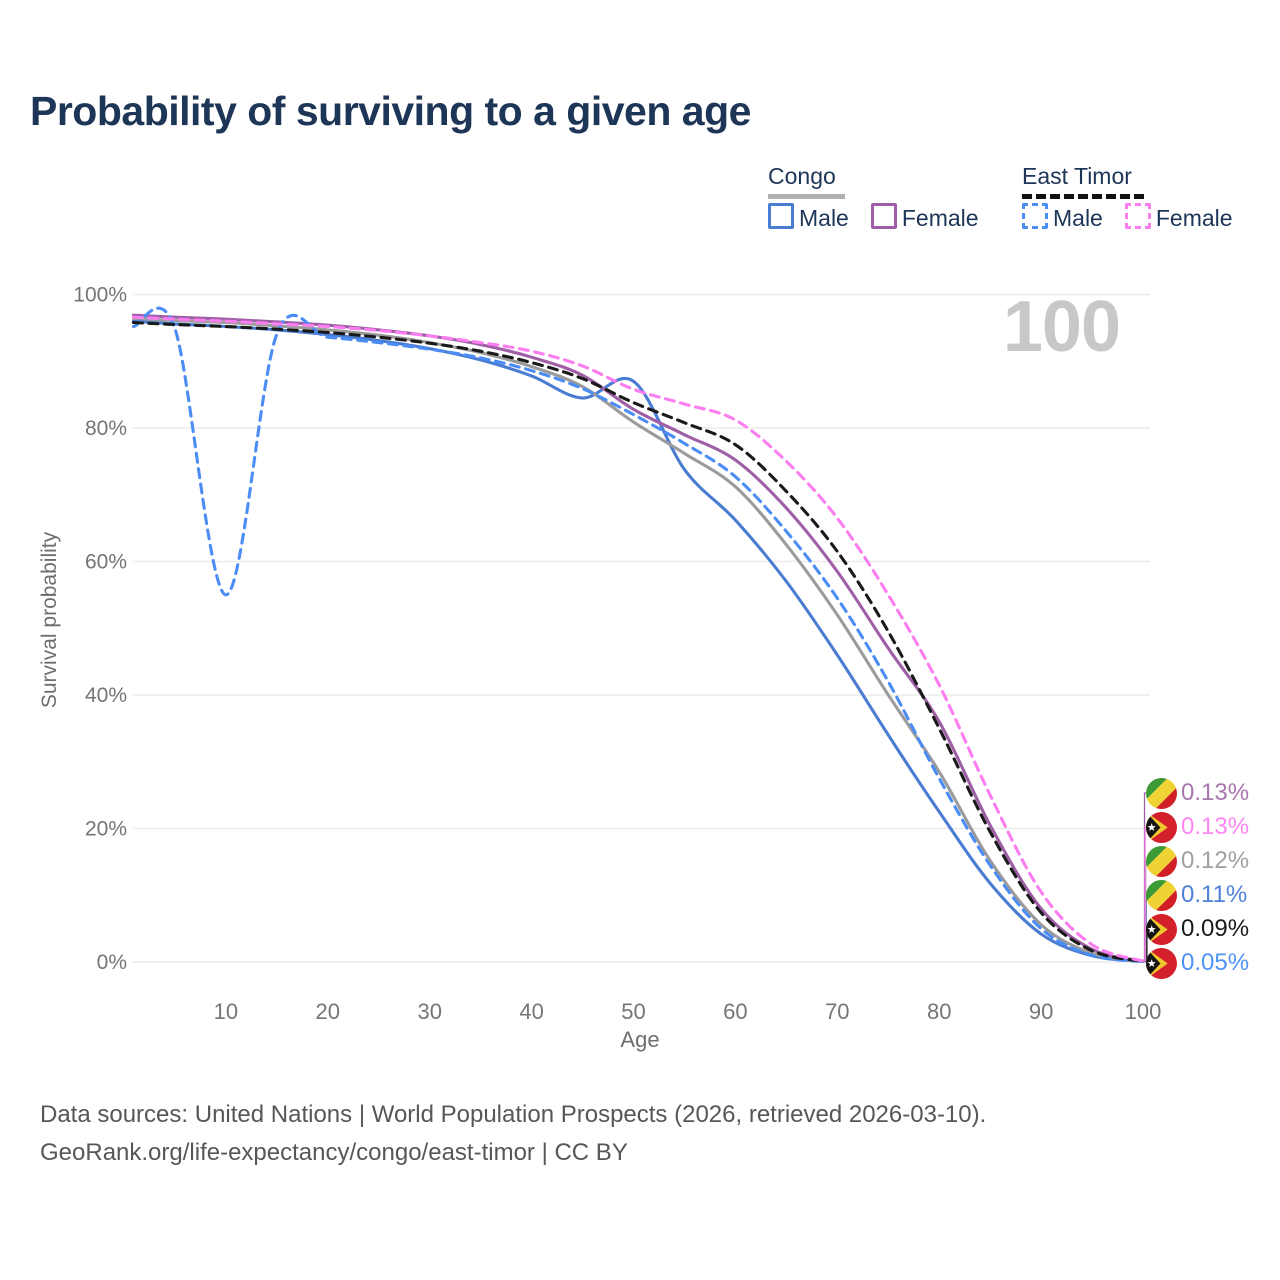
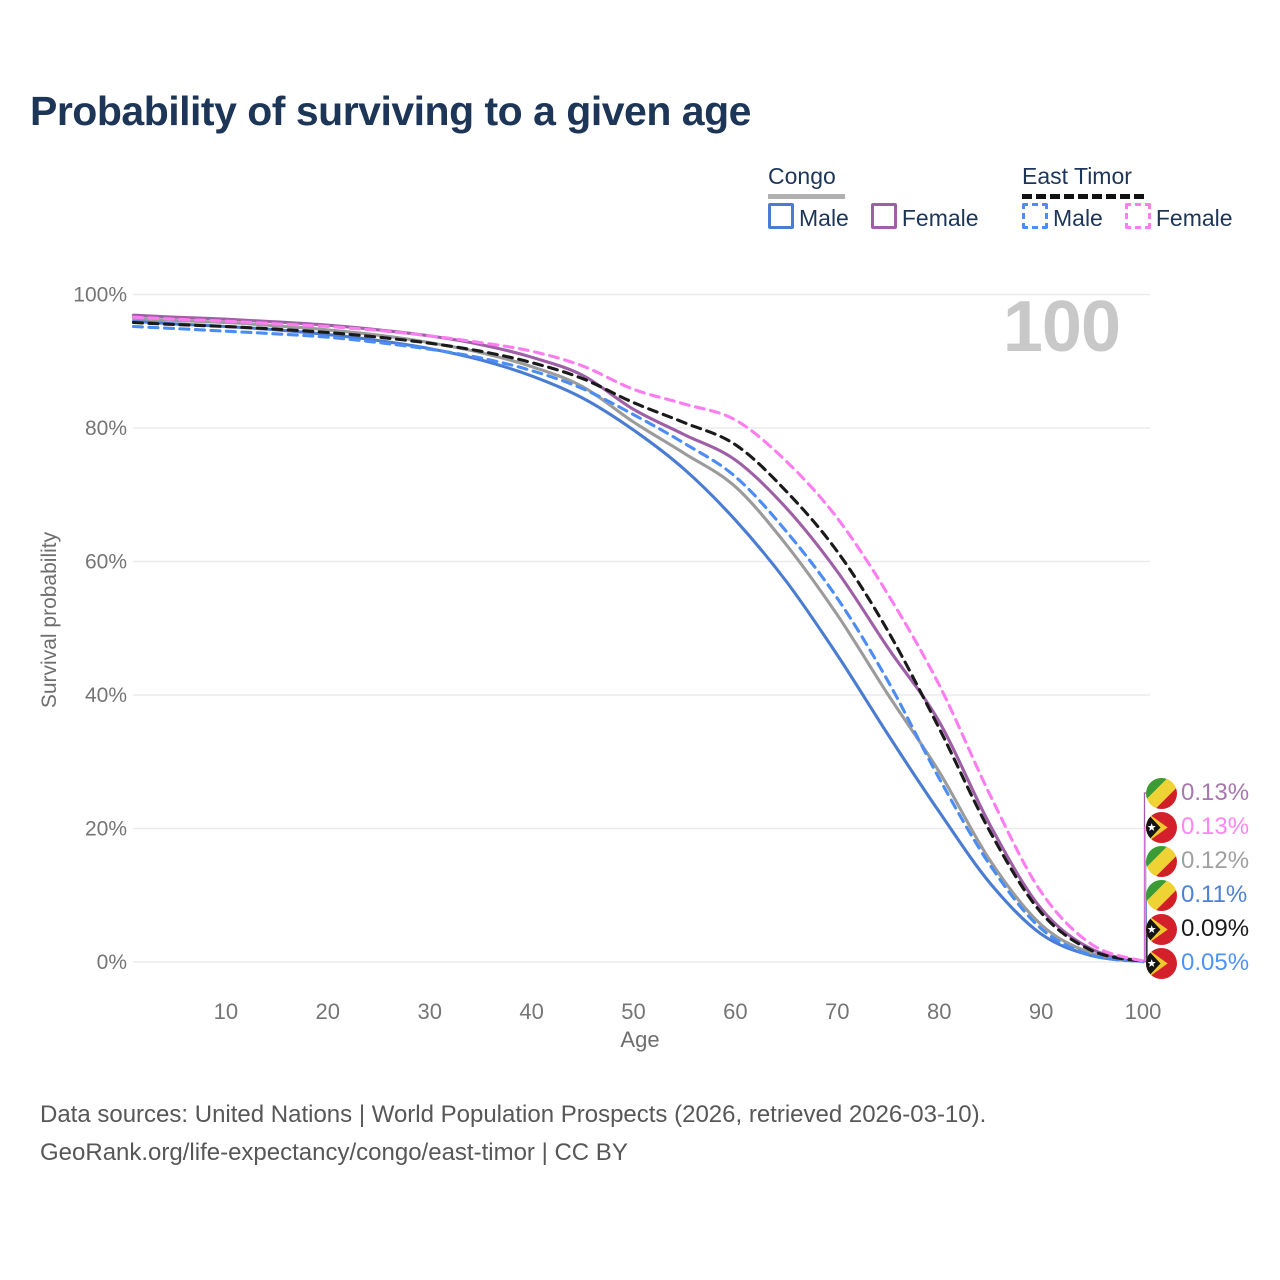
East Timor Male/10: 55% -> 94%
Congo Male/50: 87% -> 80%
